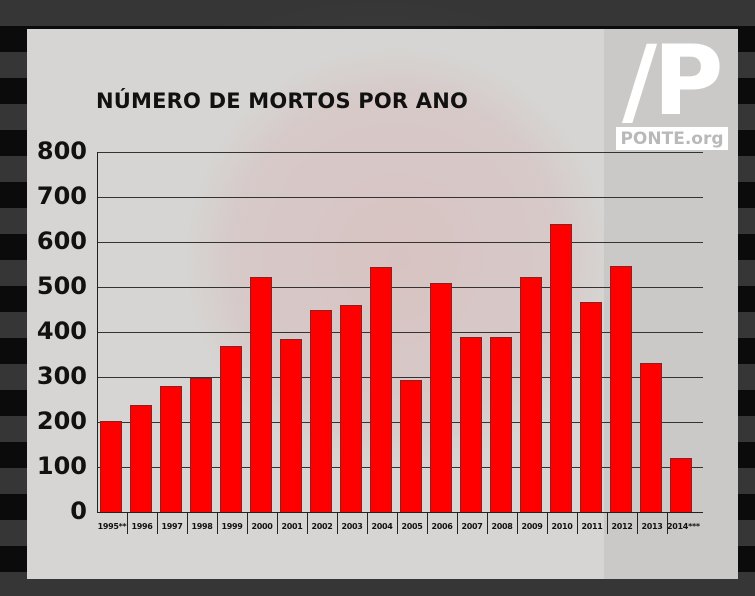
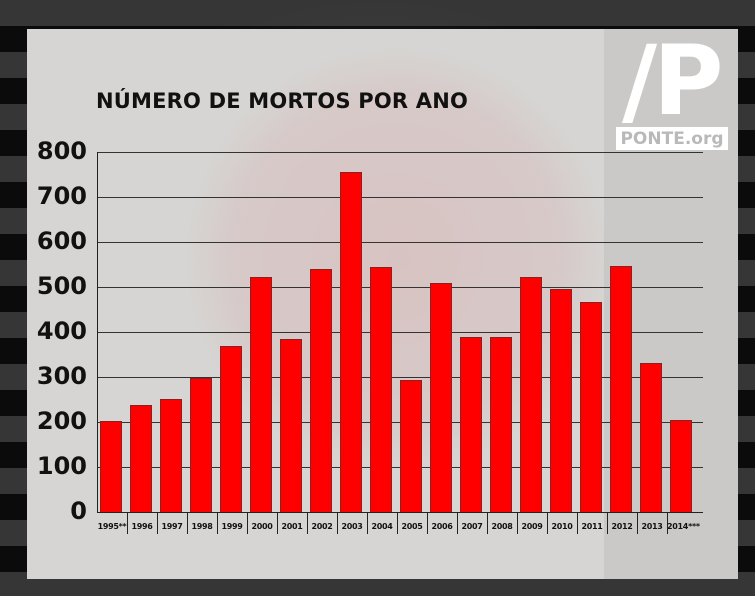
1997: 280 -> 250
2002: 450 -> 540
2003: 460 -> 760
2010: 640 -> 500
2014***: 120 -> 200
